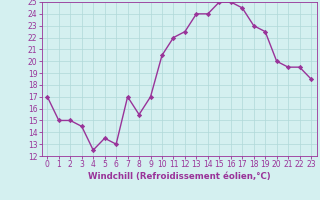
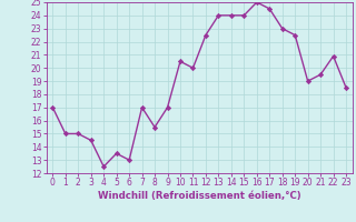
11: 22.0 -> 20.0
15: 25.0 -> 24.0
20: 20.0 -> 19.0
22: 19.5 -> 20.9
